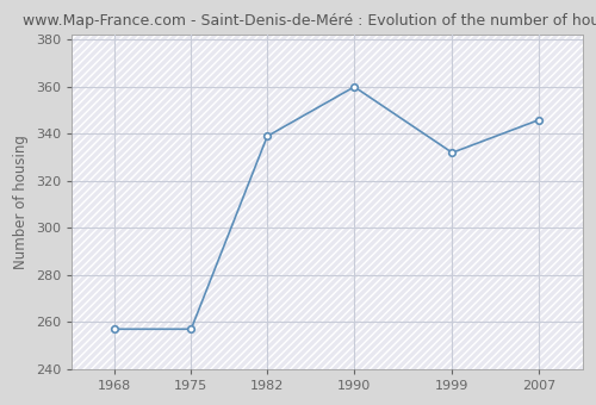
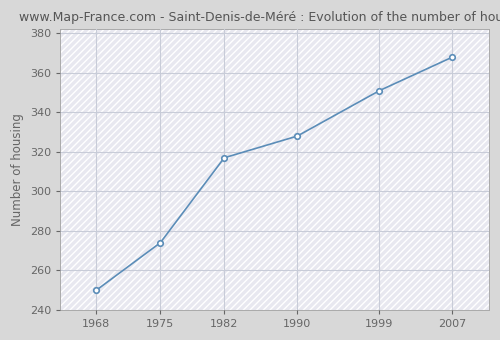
1968: 257 -> 250
1975: 257 -> 274
1982: 339 -> 317
1990: 360 -> 328
1999: 332 -> 351
2007: 346 -> 368
